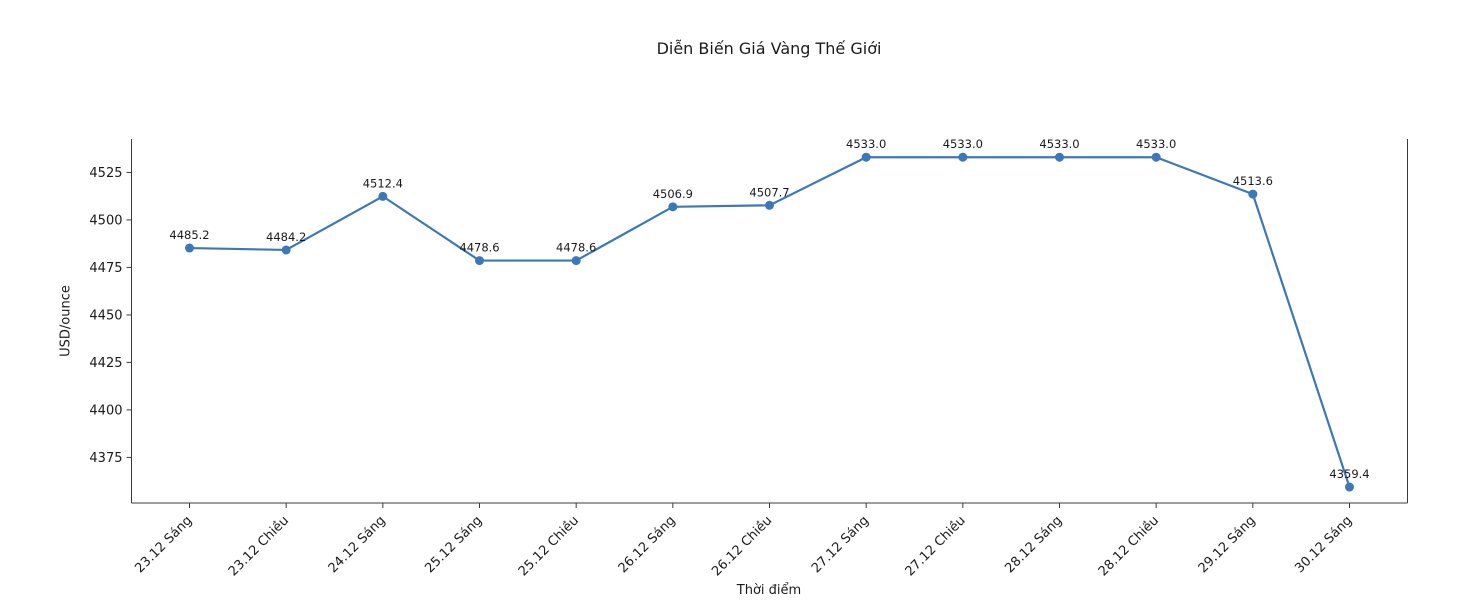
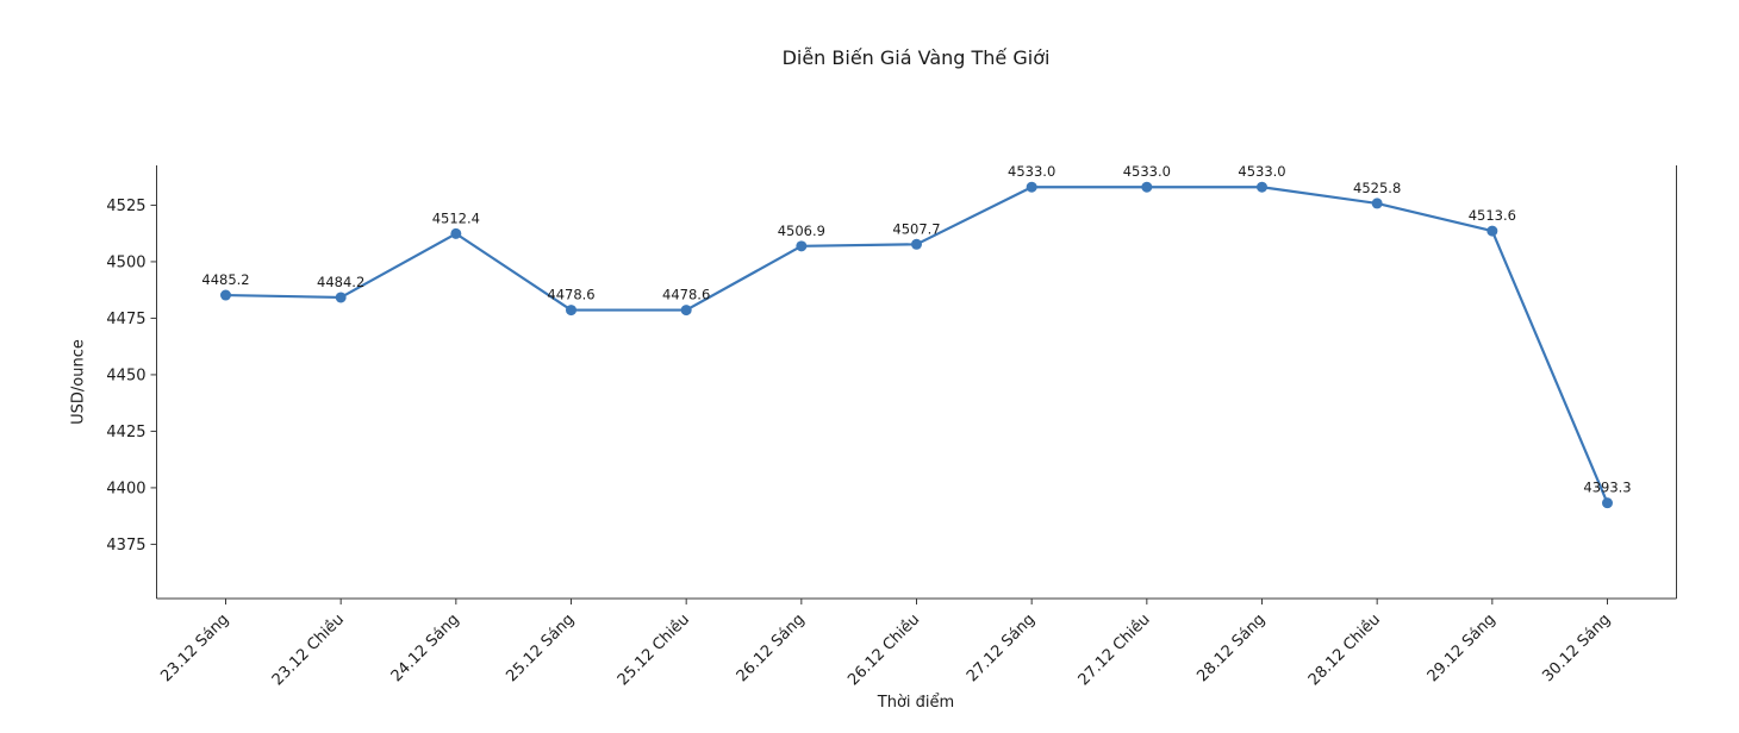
28.12 Chiều: 4533.0 -> 4525.8
30.12 Sáng: 4359.4 -> 4393.3
